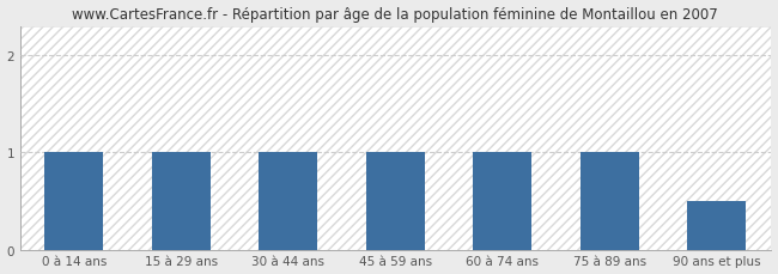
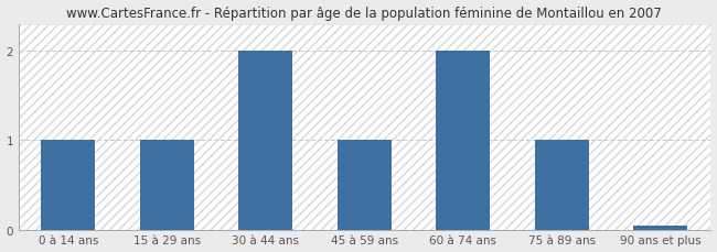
30 à 44 ans: 1.00 -> 2.00
60 à 74 ans: 1.00 -> 2.00
90 ans et plus: 0.50 -> 0.04
